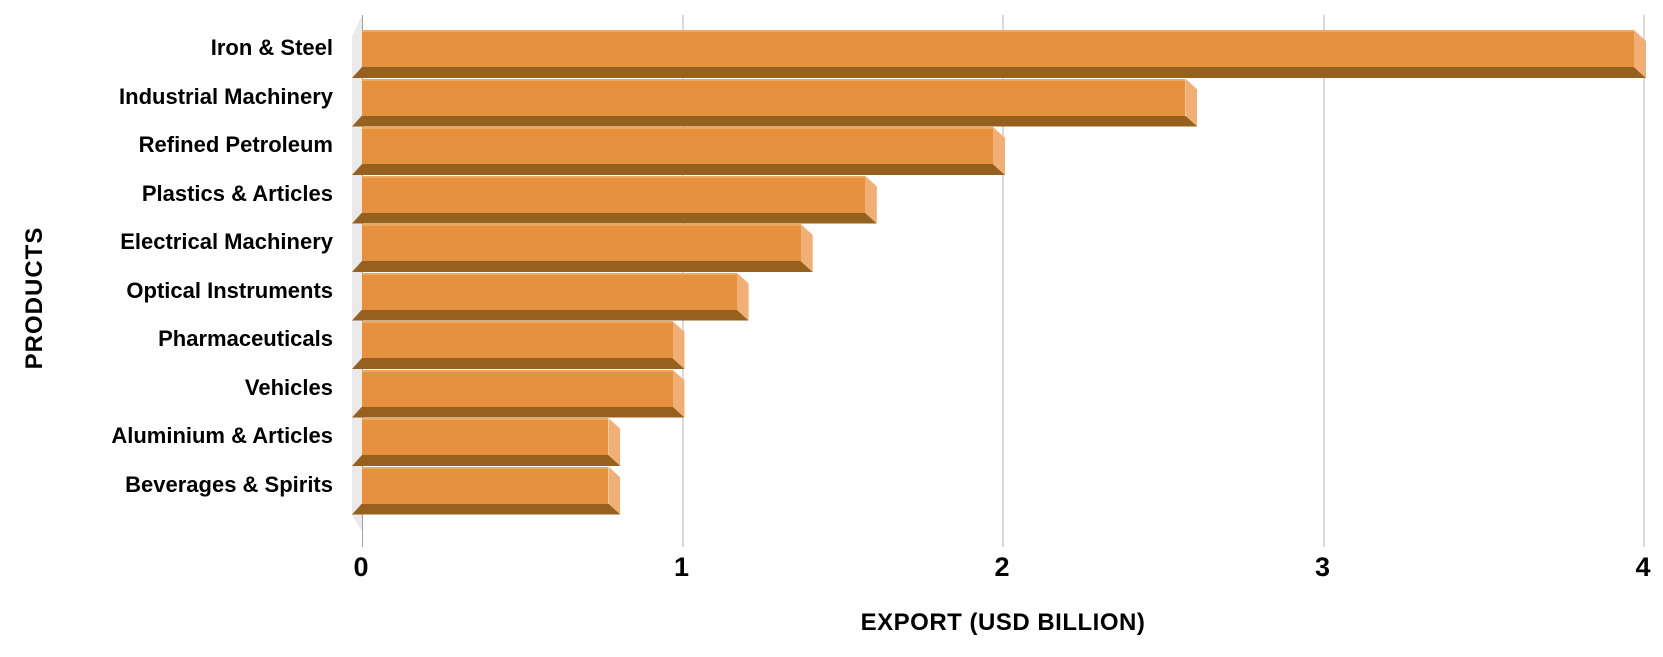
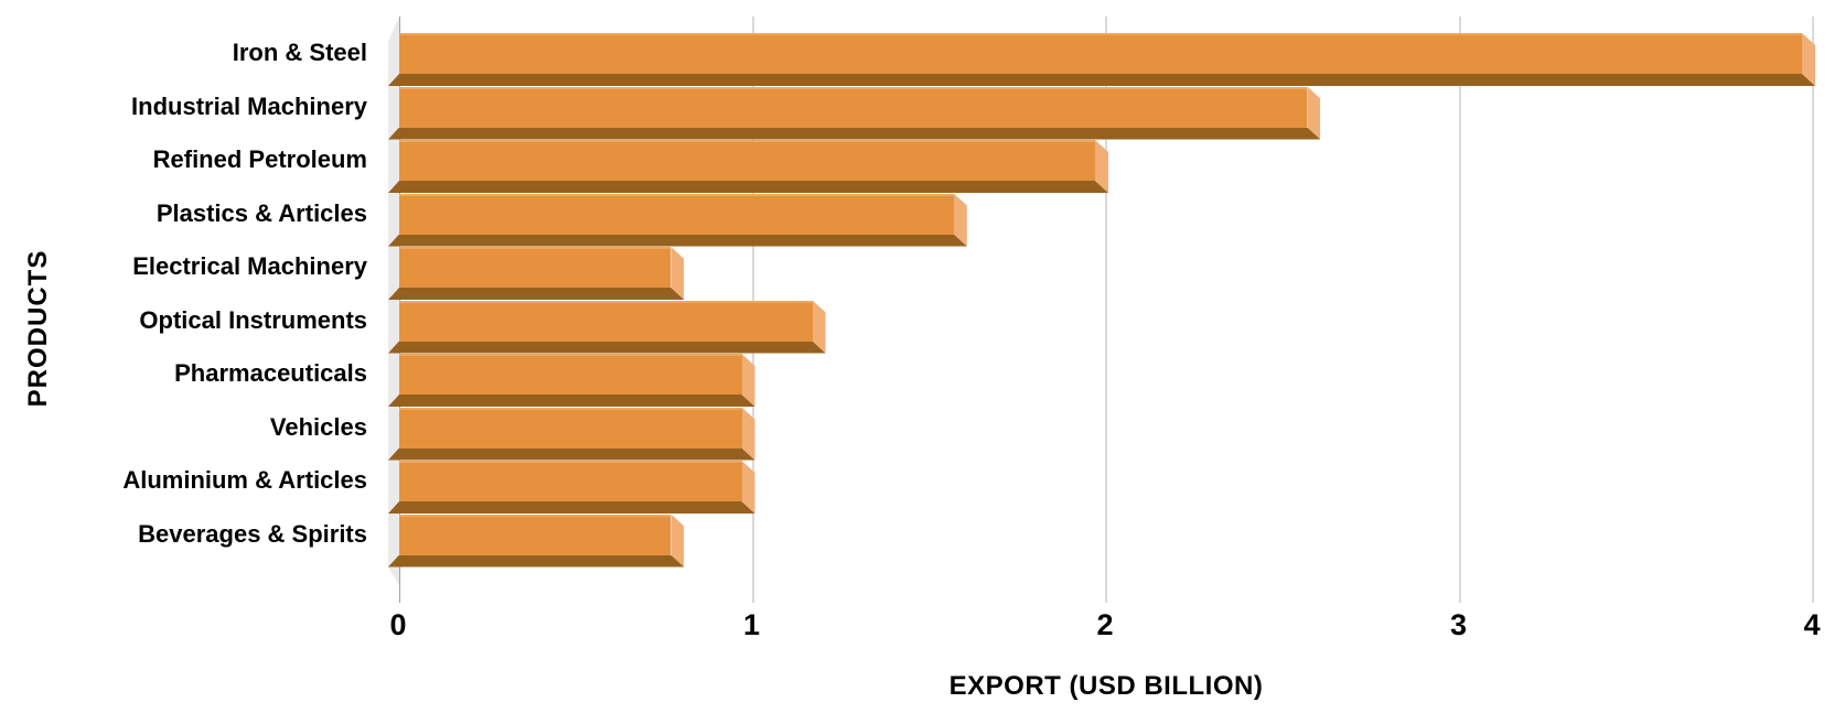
Electrical Machinery: 1.4 -> 0.8
Aluminium & Articles: 0.8 -> 1.0
